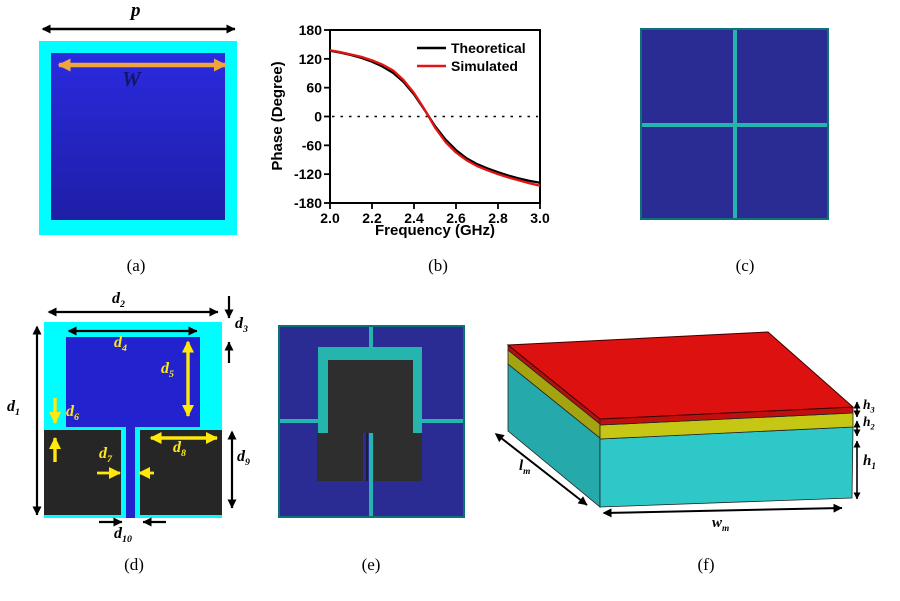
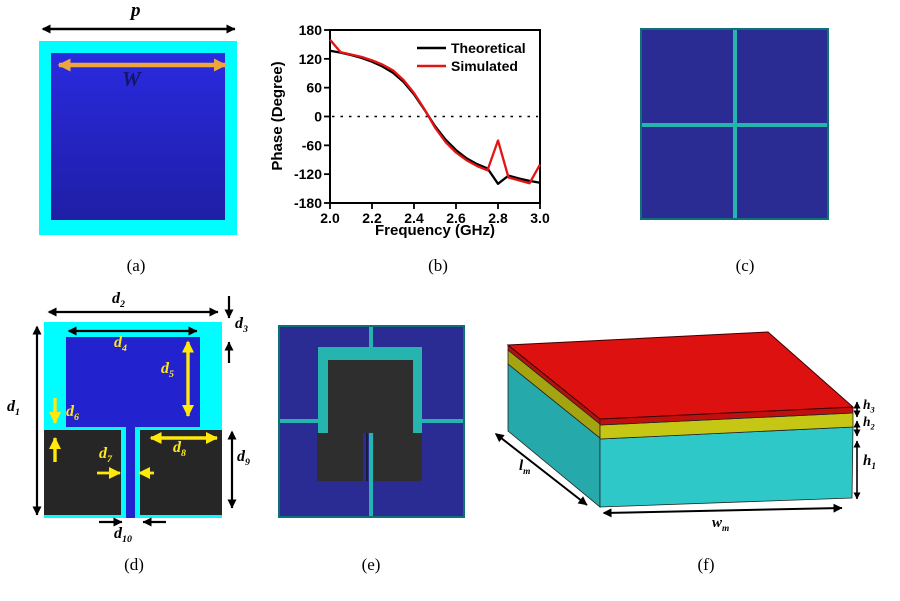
Simulated/2.0: 140 -> 160
Theoretical/2.8: -120 -> -140
Simulated/2.8: -120 -> -50
Simulated/3.0: -140 -> -100
